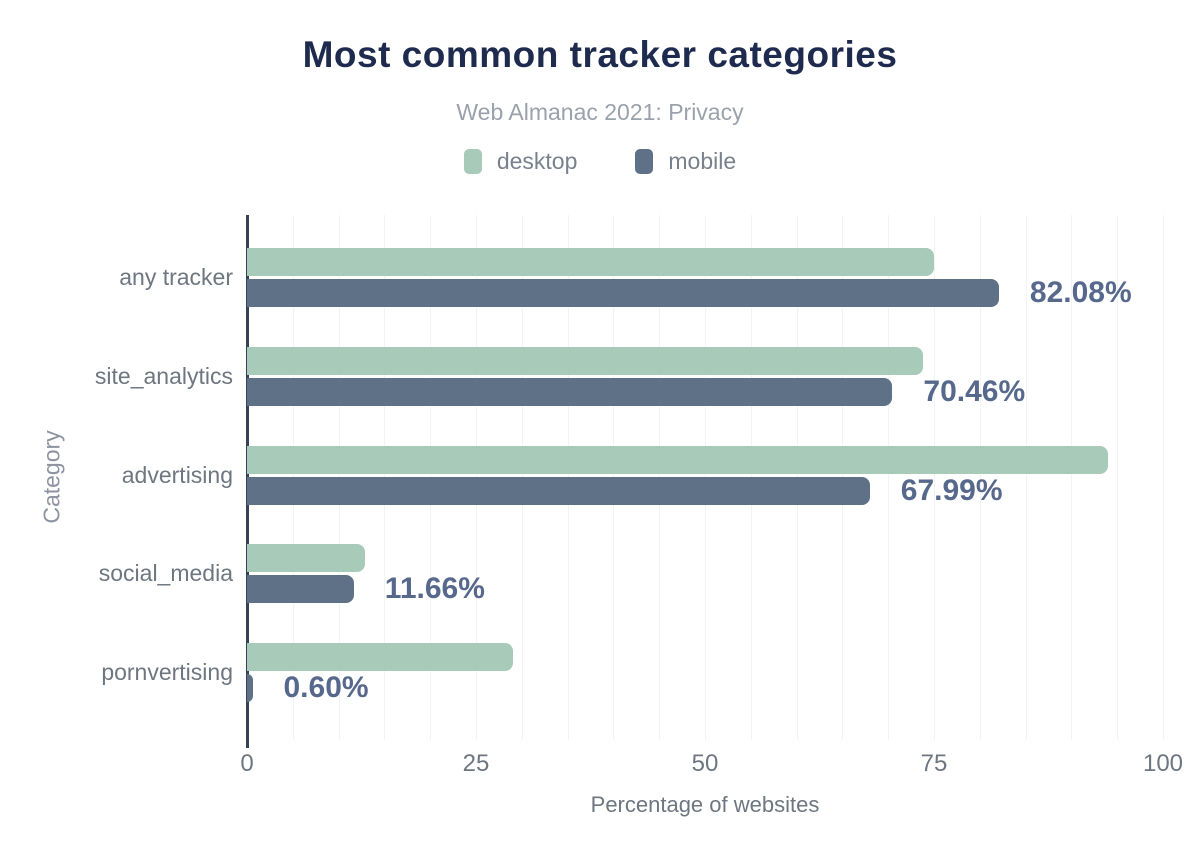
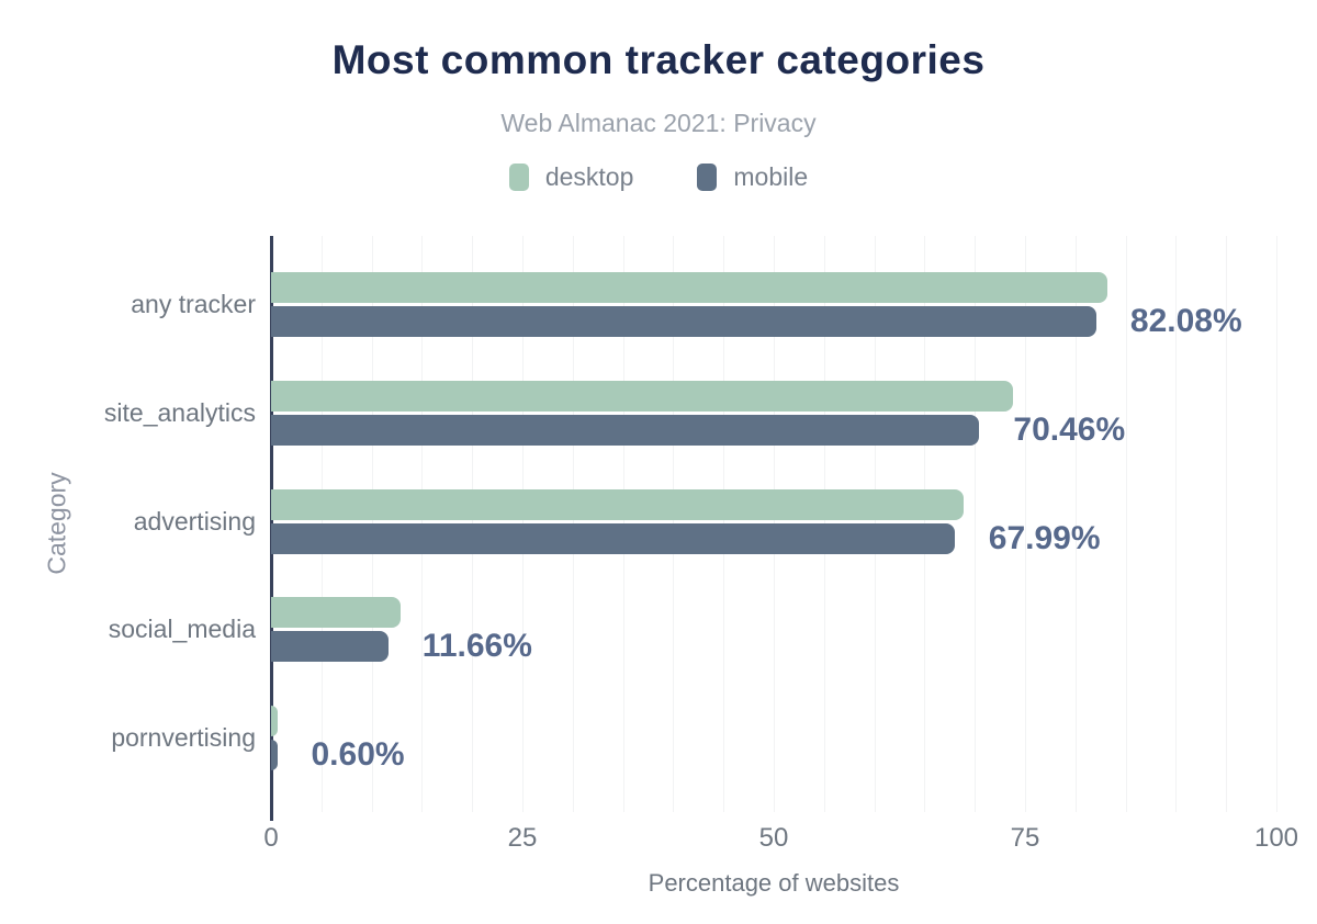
desktop/any tracker: 75 -> 83
desktop/advertising: 94 -> 69
desktop/pornvertising: 29 -> 1
